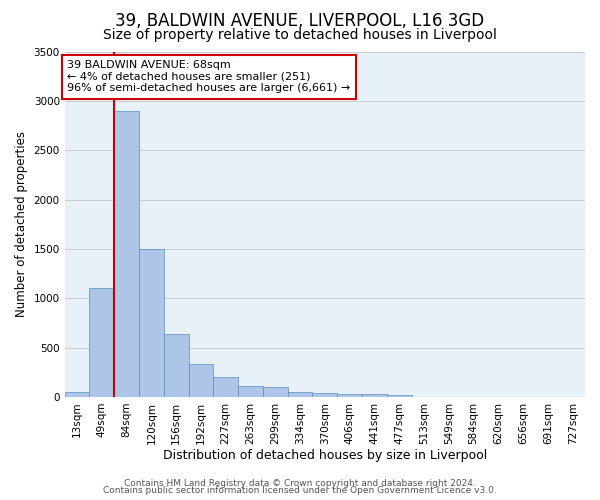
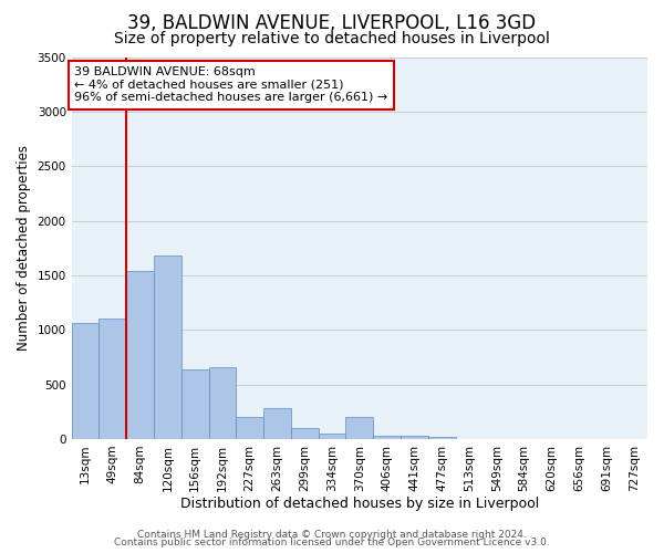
13sqm: 50 -> 1060
84sqm: 2900 -> 1540
120sqm: 1500 -> 1680
192sqm: 330 -> 660
263sqm: 110 -> 280
370sqm: 40 -> 200
